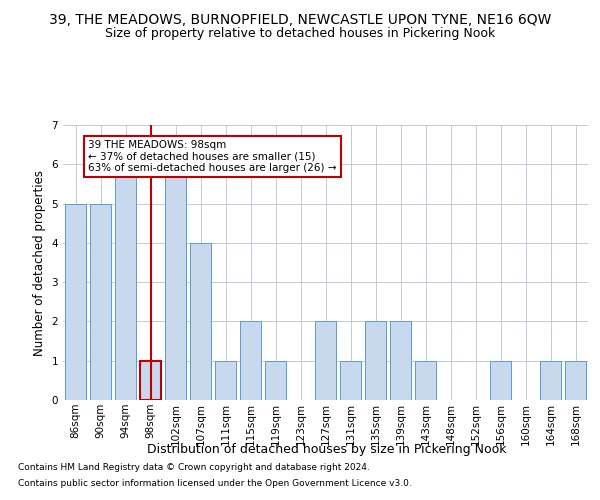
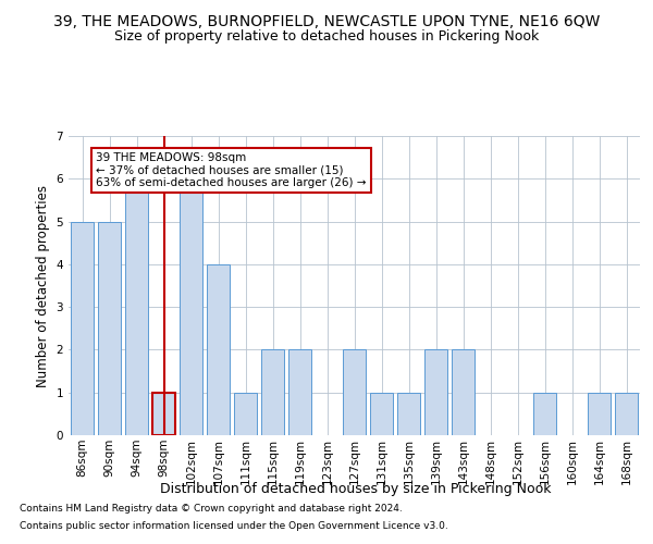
119sqm: 1 -> 2
135sqm: 2 -> 1
143sqm: 1 -> 2
